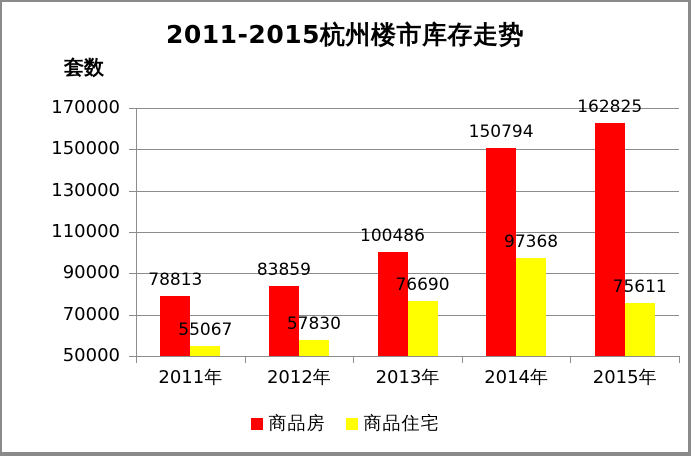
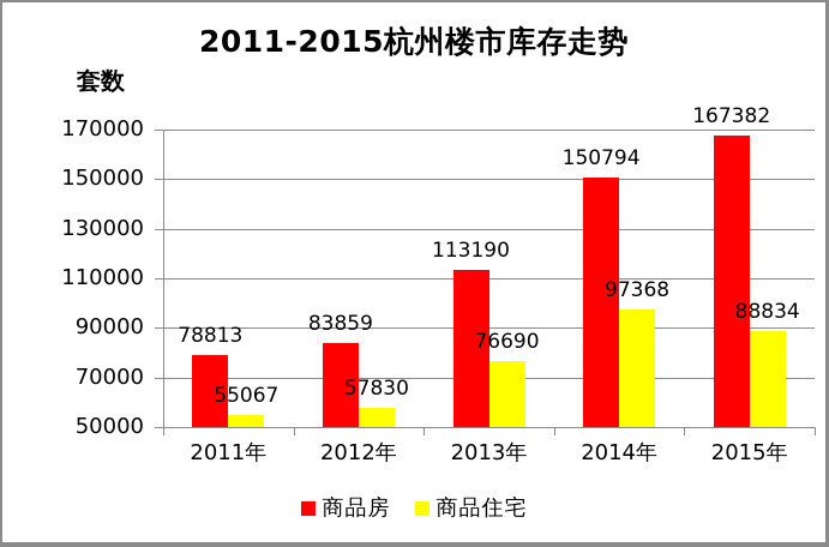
商品房/2013年: 100486 -> 113190
商品房/2015年: 162825 -> 167382
商品住宅/2015年: 75611 -> 88834
